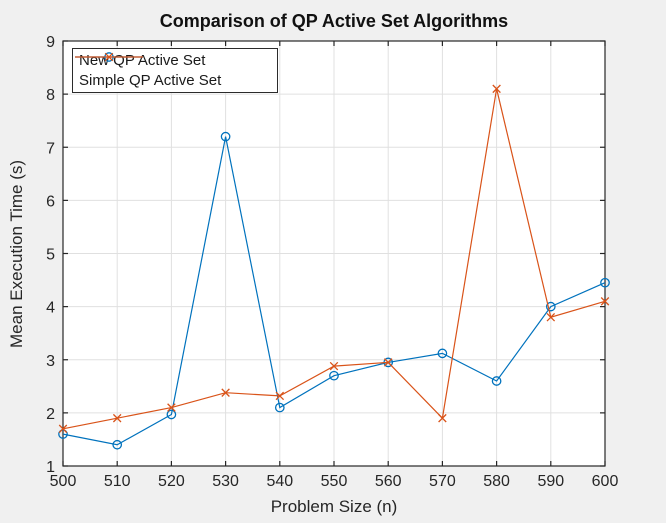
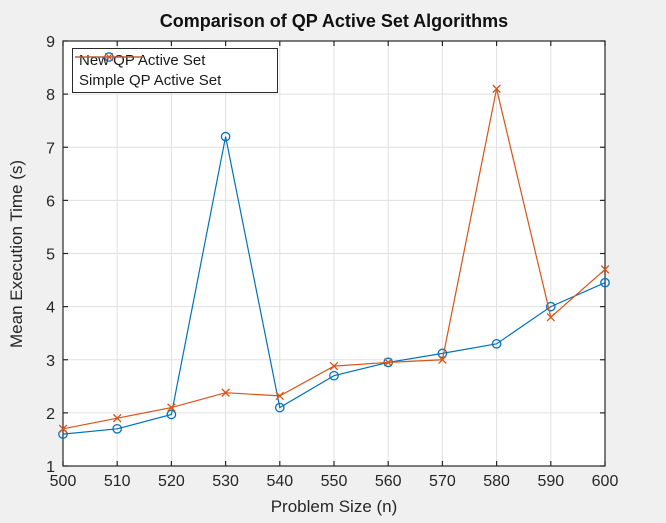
New QP Active Set/510: 1.4 -> 1.7
Simple QP Active Set/570: 1.9 -> 3.0
New QP Active Set/580: 2.6 -> 3.3
Simple QP Active Set/600: 4.1 -> 4.7
